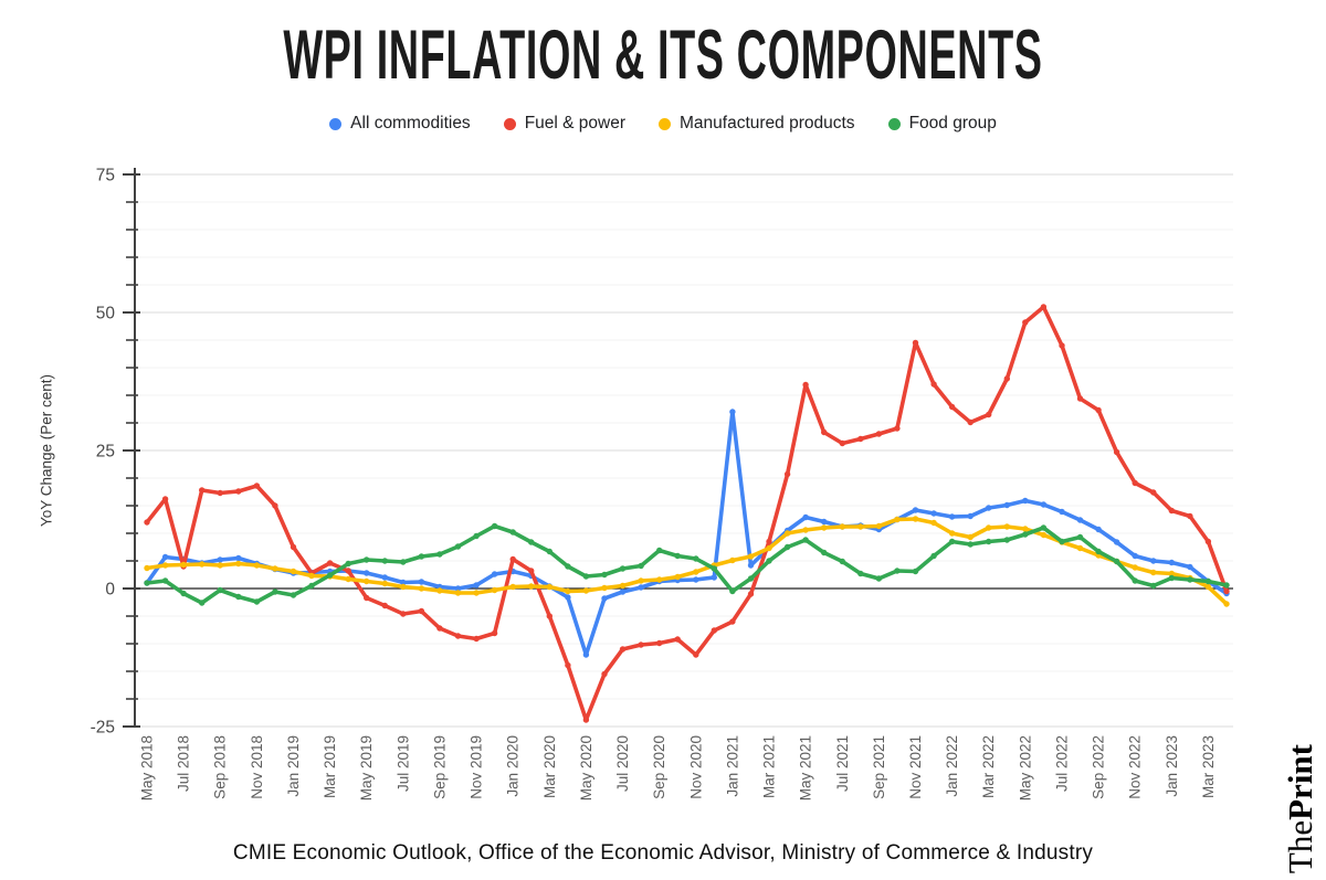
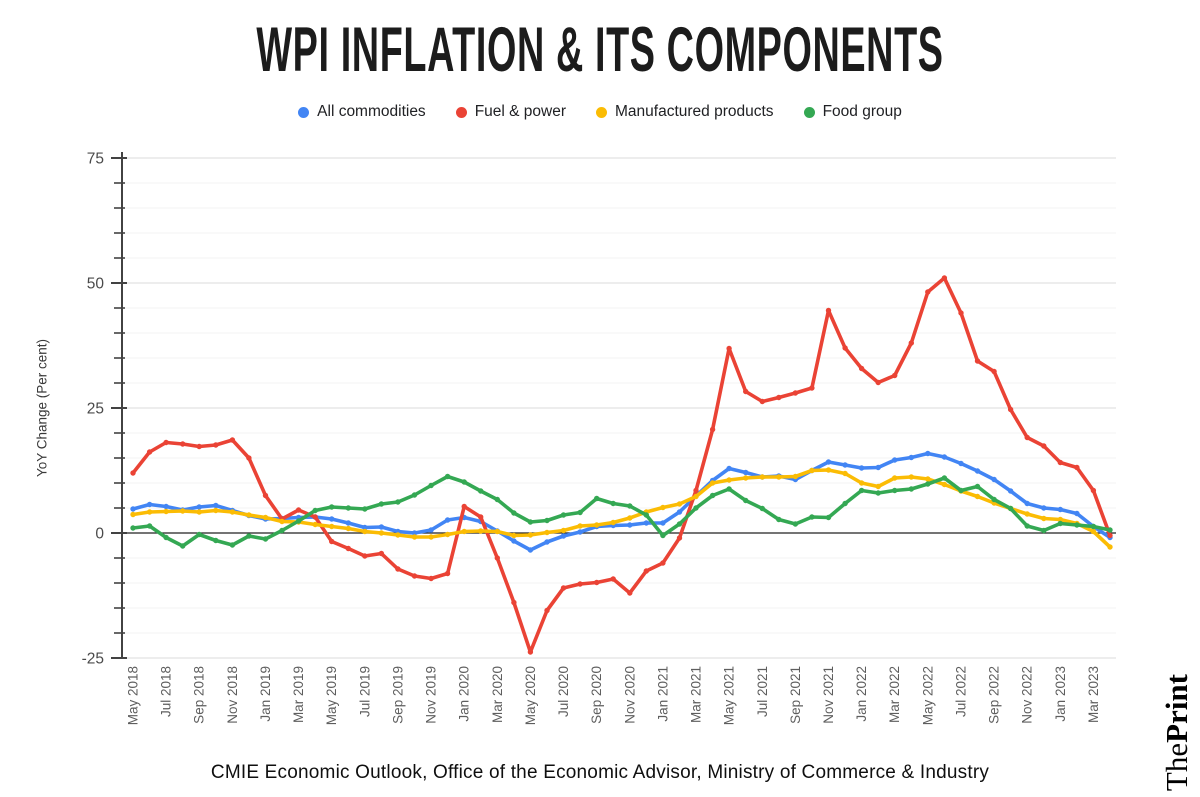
All commodities/May 2018: 1 -> 5
Fuel & power/Jul 2018: 4 -> 18
All commodities/May 2020: -12 -> -3
All commodities/Jan 2021: 32 -> 2
